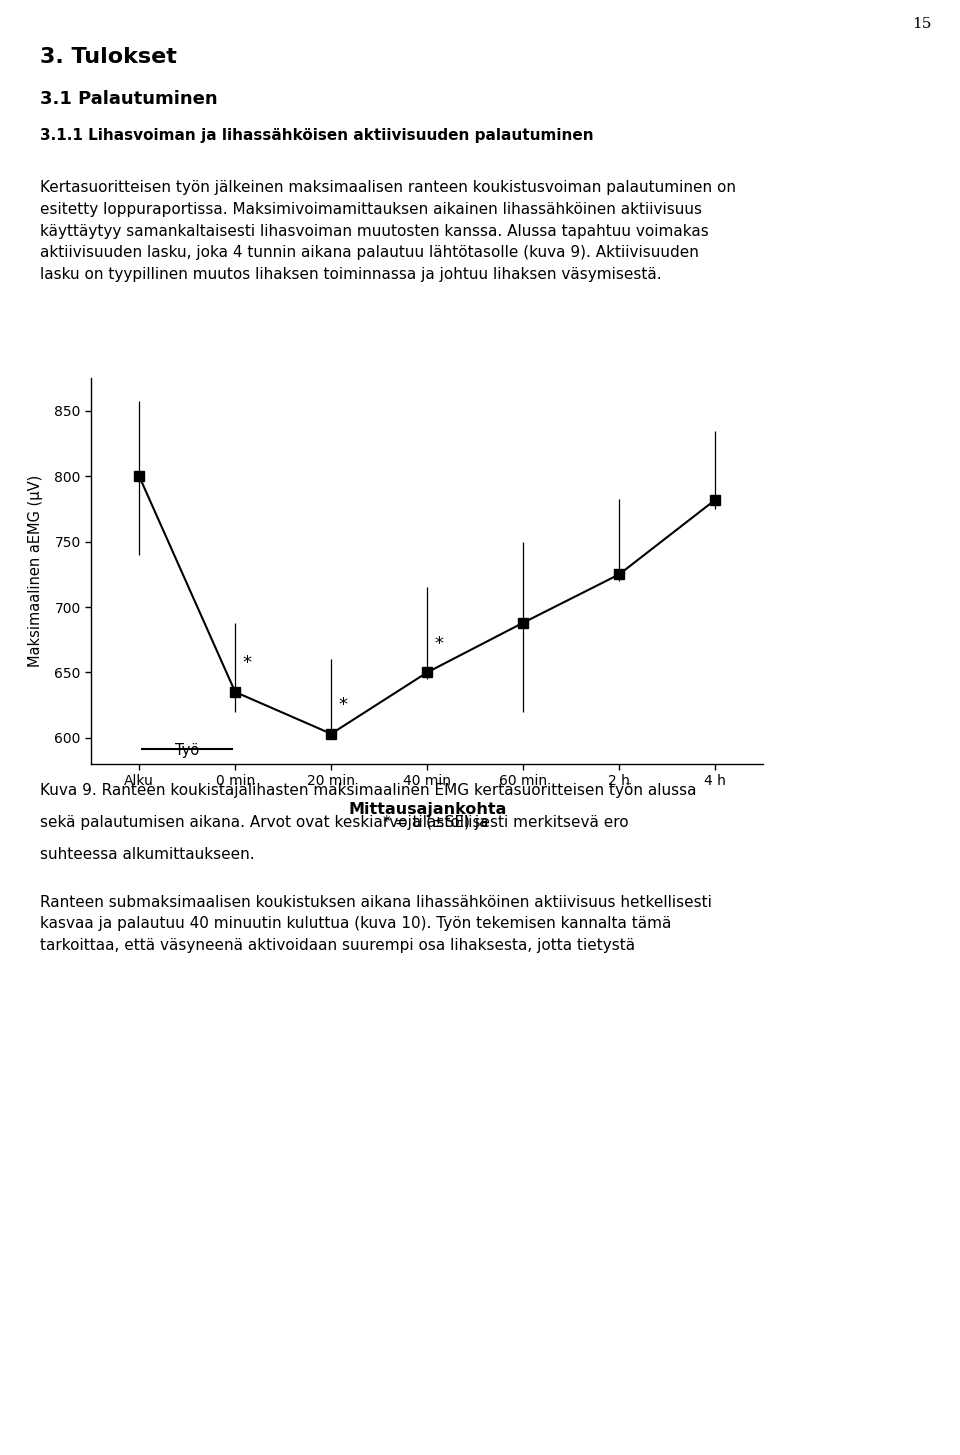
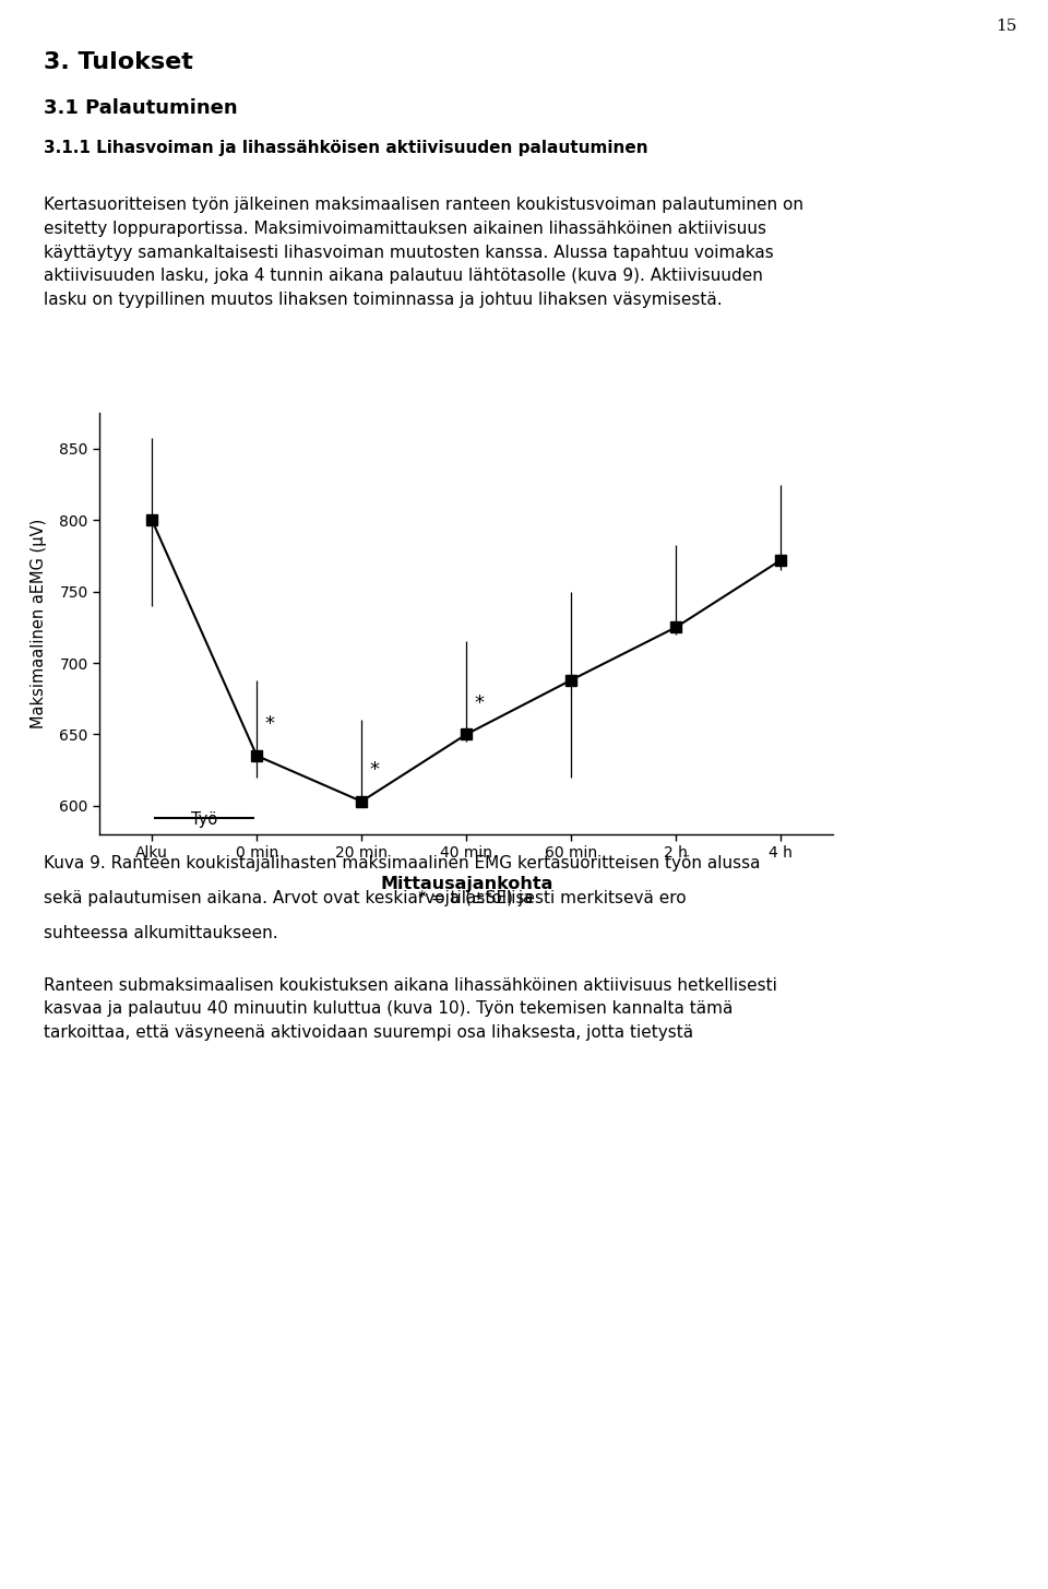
4 h: 782 -> 772
